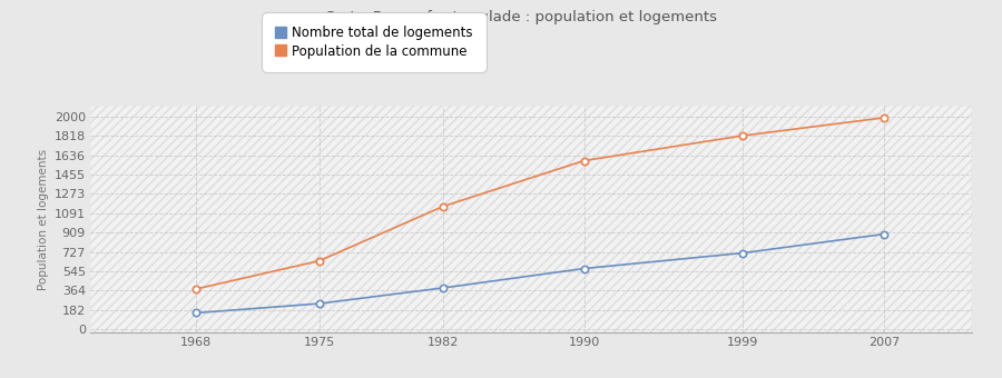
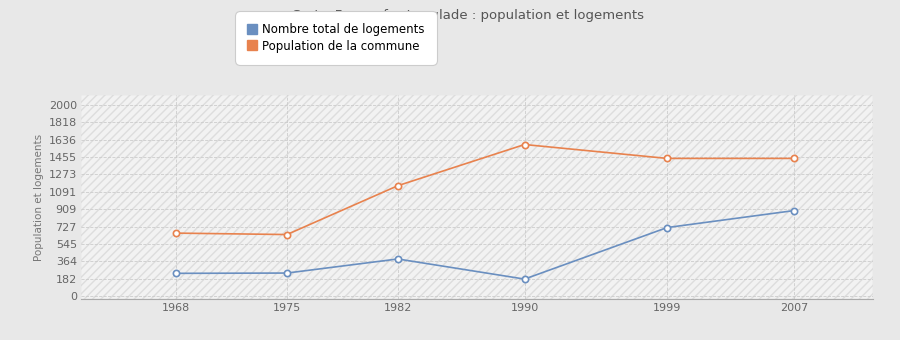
Nombre total de logements/1968: 160 -> 240
Population de la commune/1968: 380 -> 660
Nombre total de logements/1990: 570 -> 180
Population de la commune/1999: 1820 -> 1440
Population de la commune/2007: 1990 -> 1440
